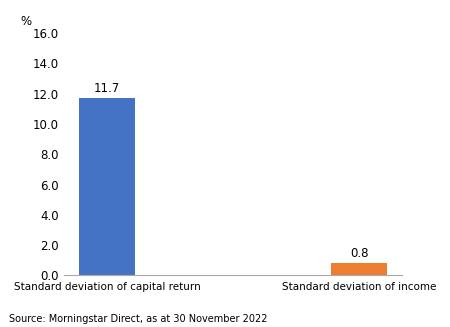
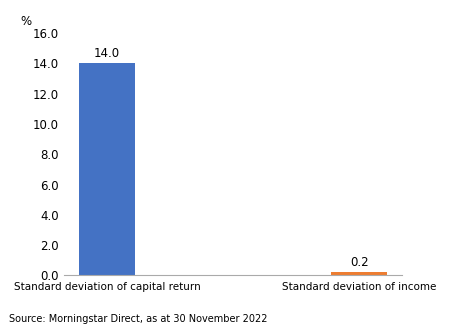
Standard deviation of capital return: 11.7 -> 14.0
Standard deviation of income: 0.8 -> 0.2
